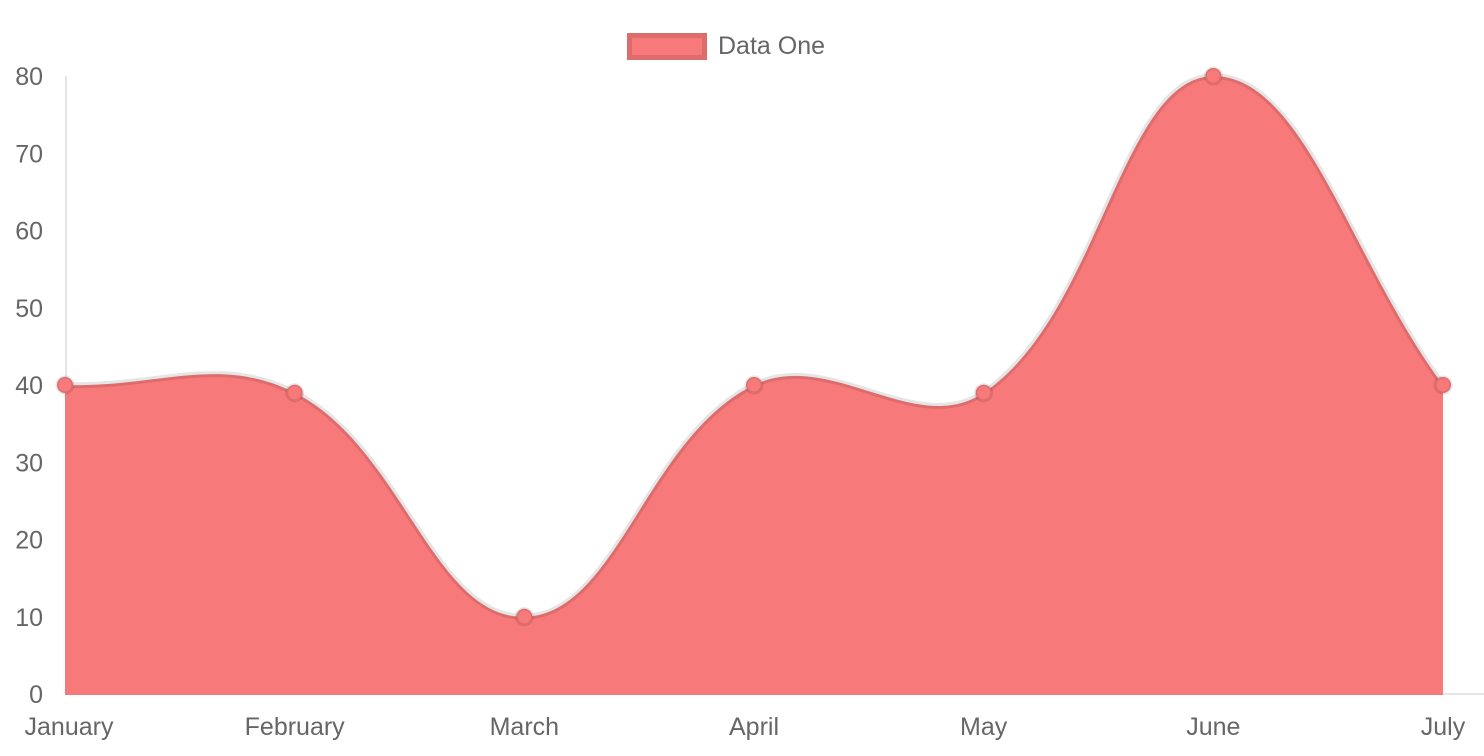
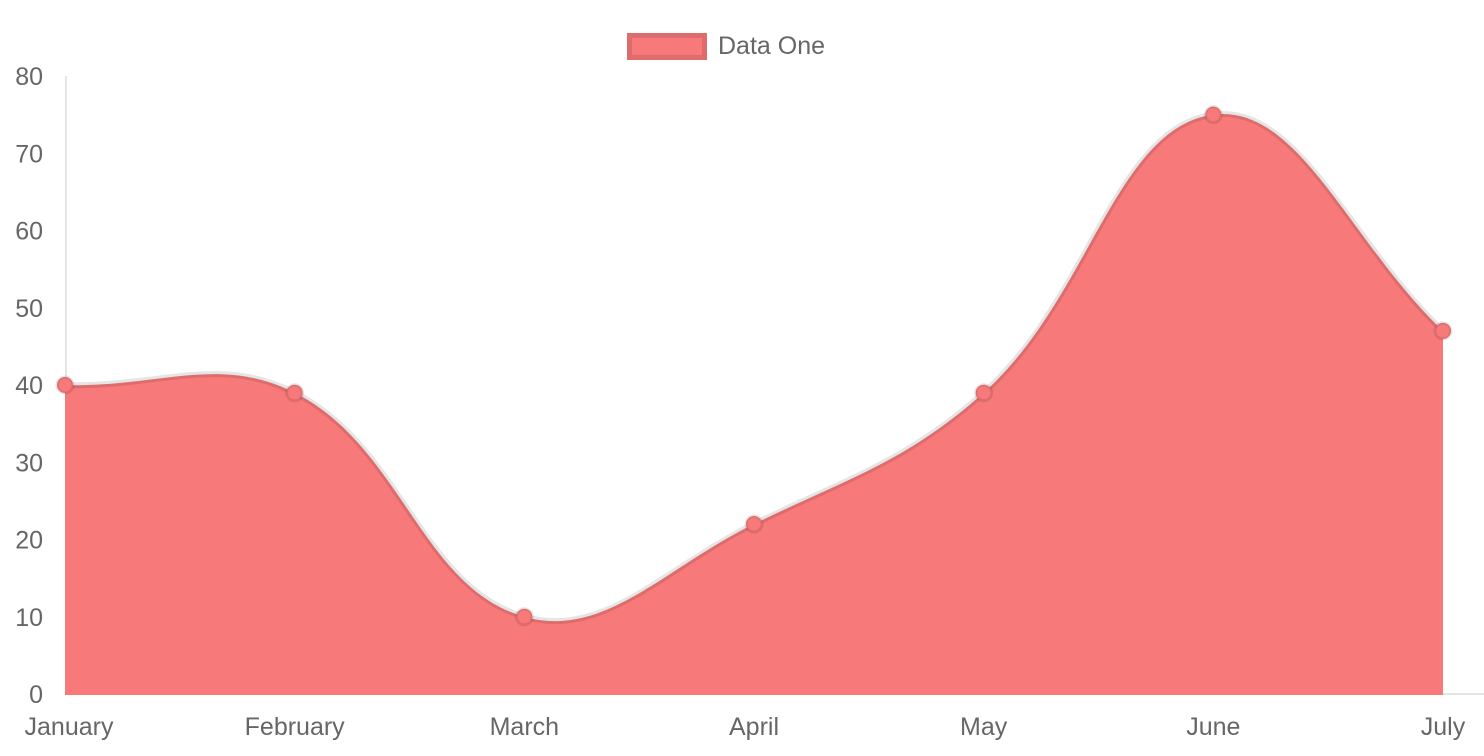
April: 40 -> 22
June: 80 -> 75
July: 40 -> 47
